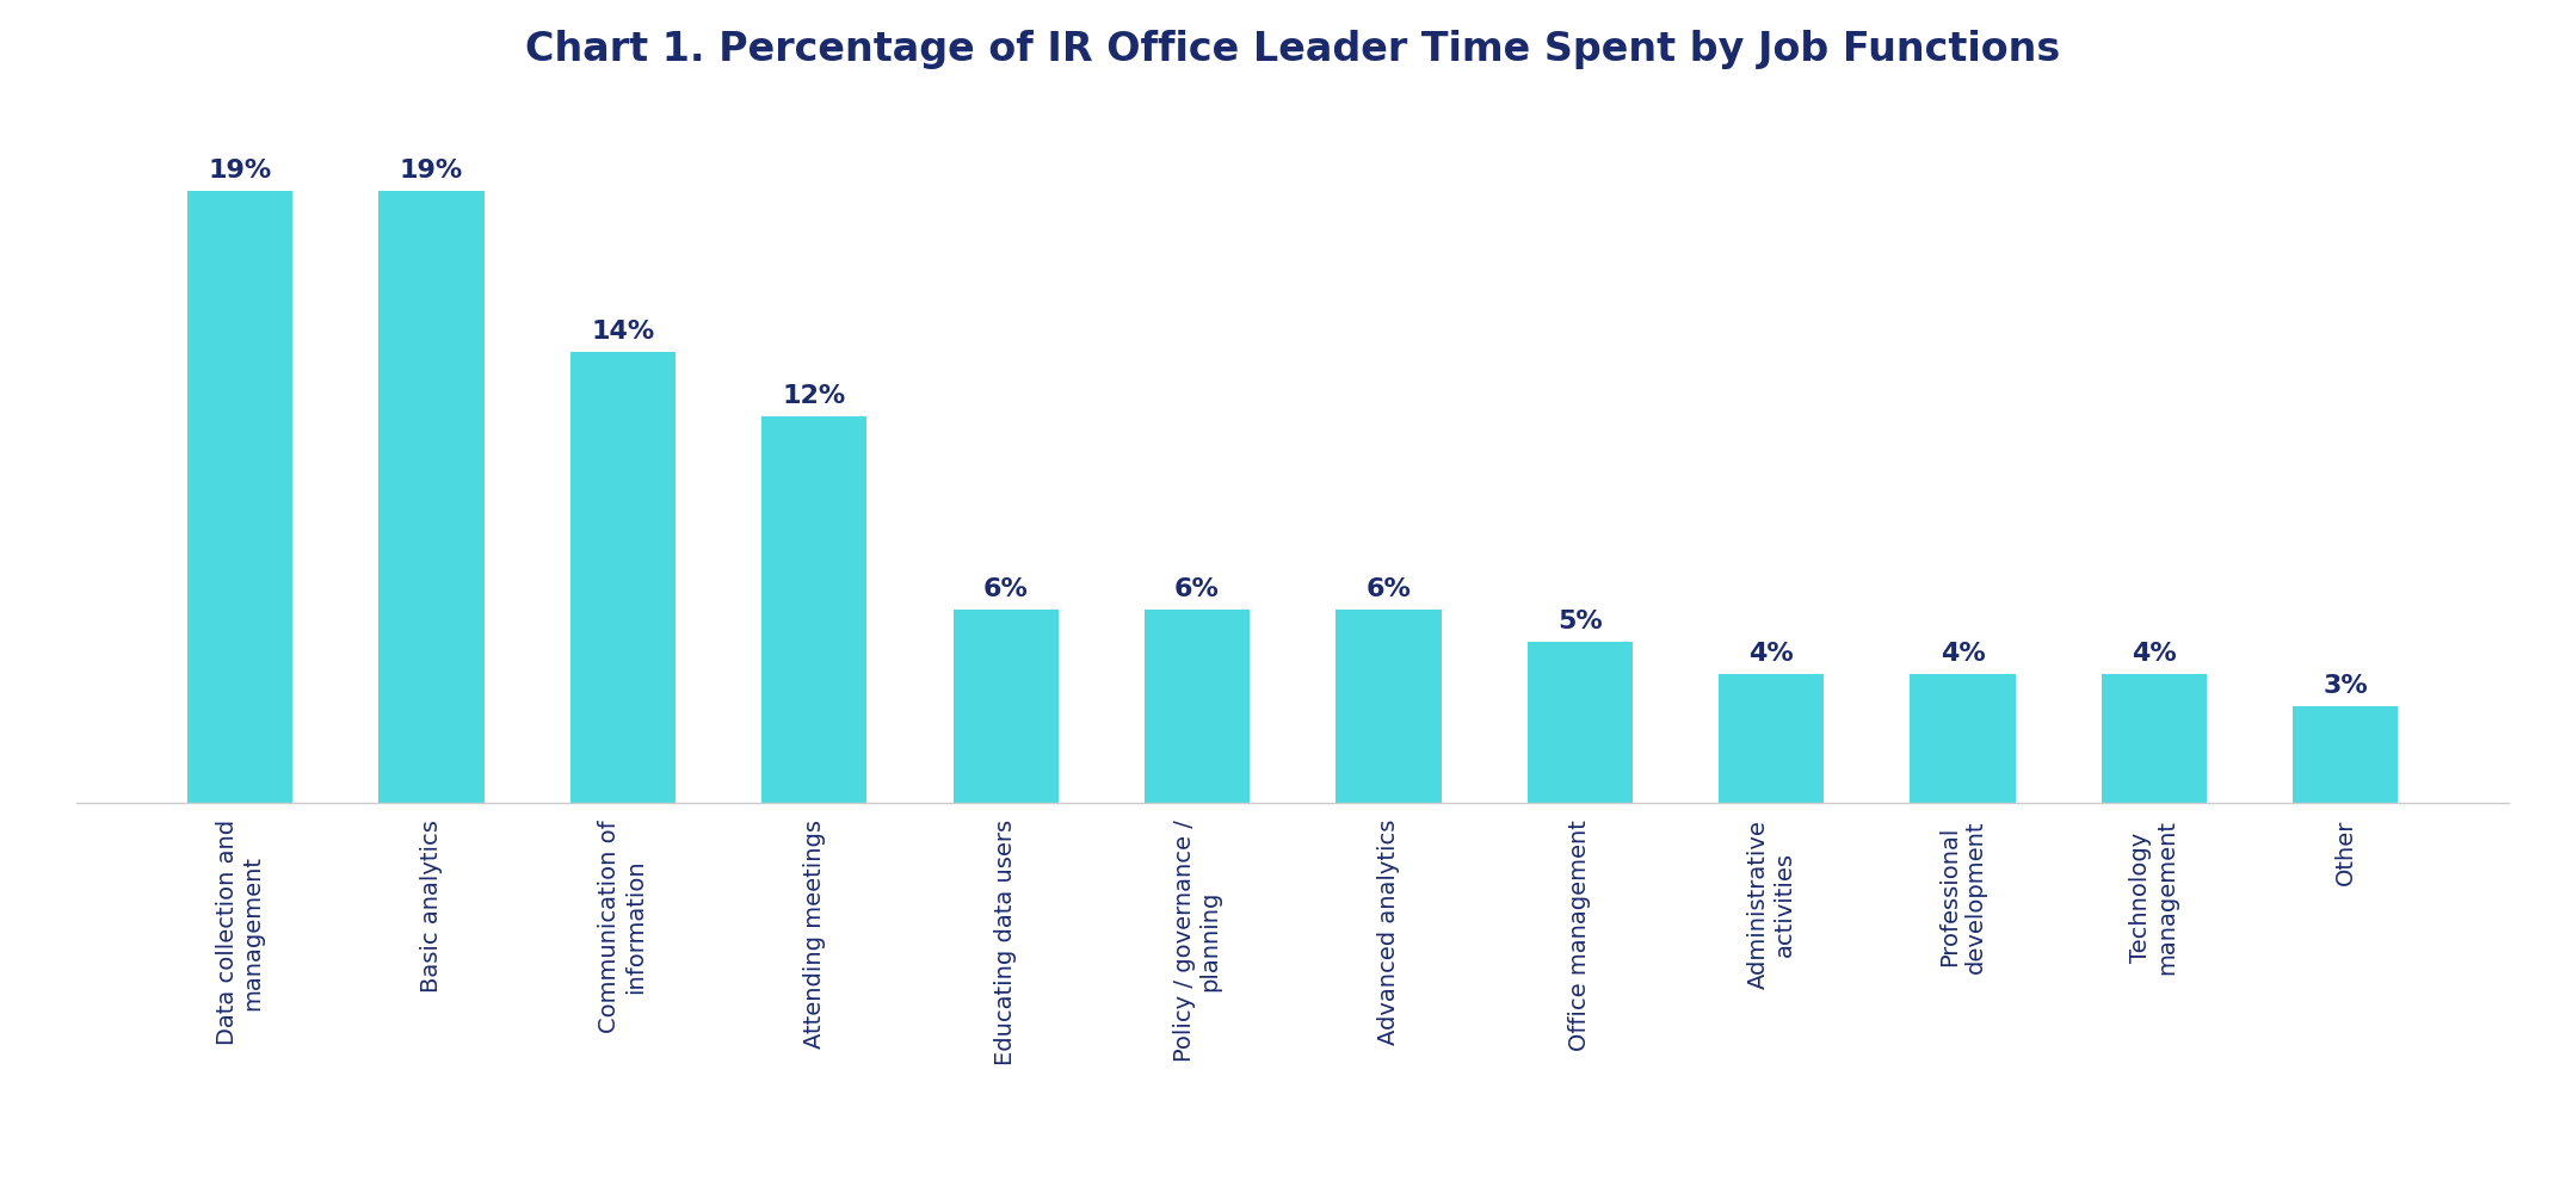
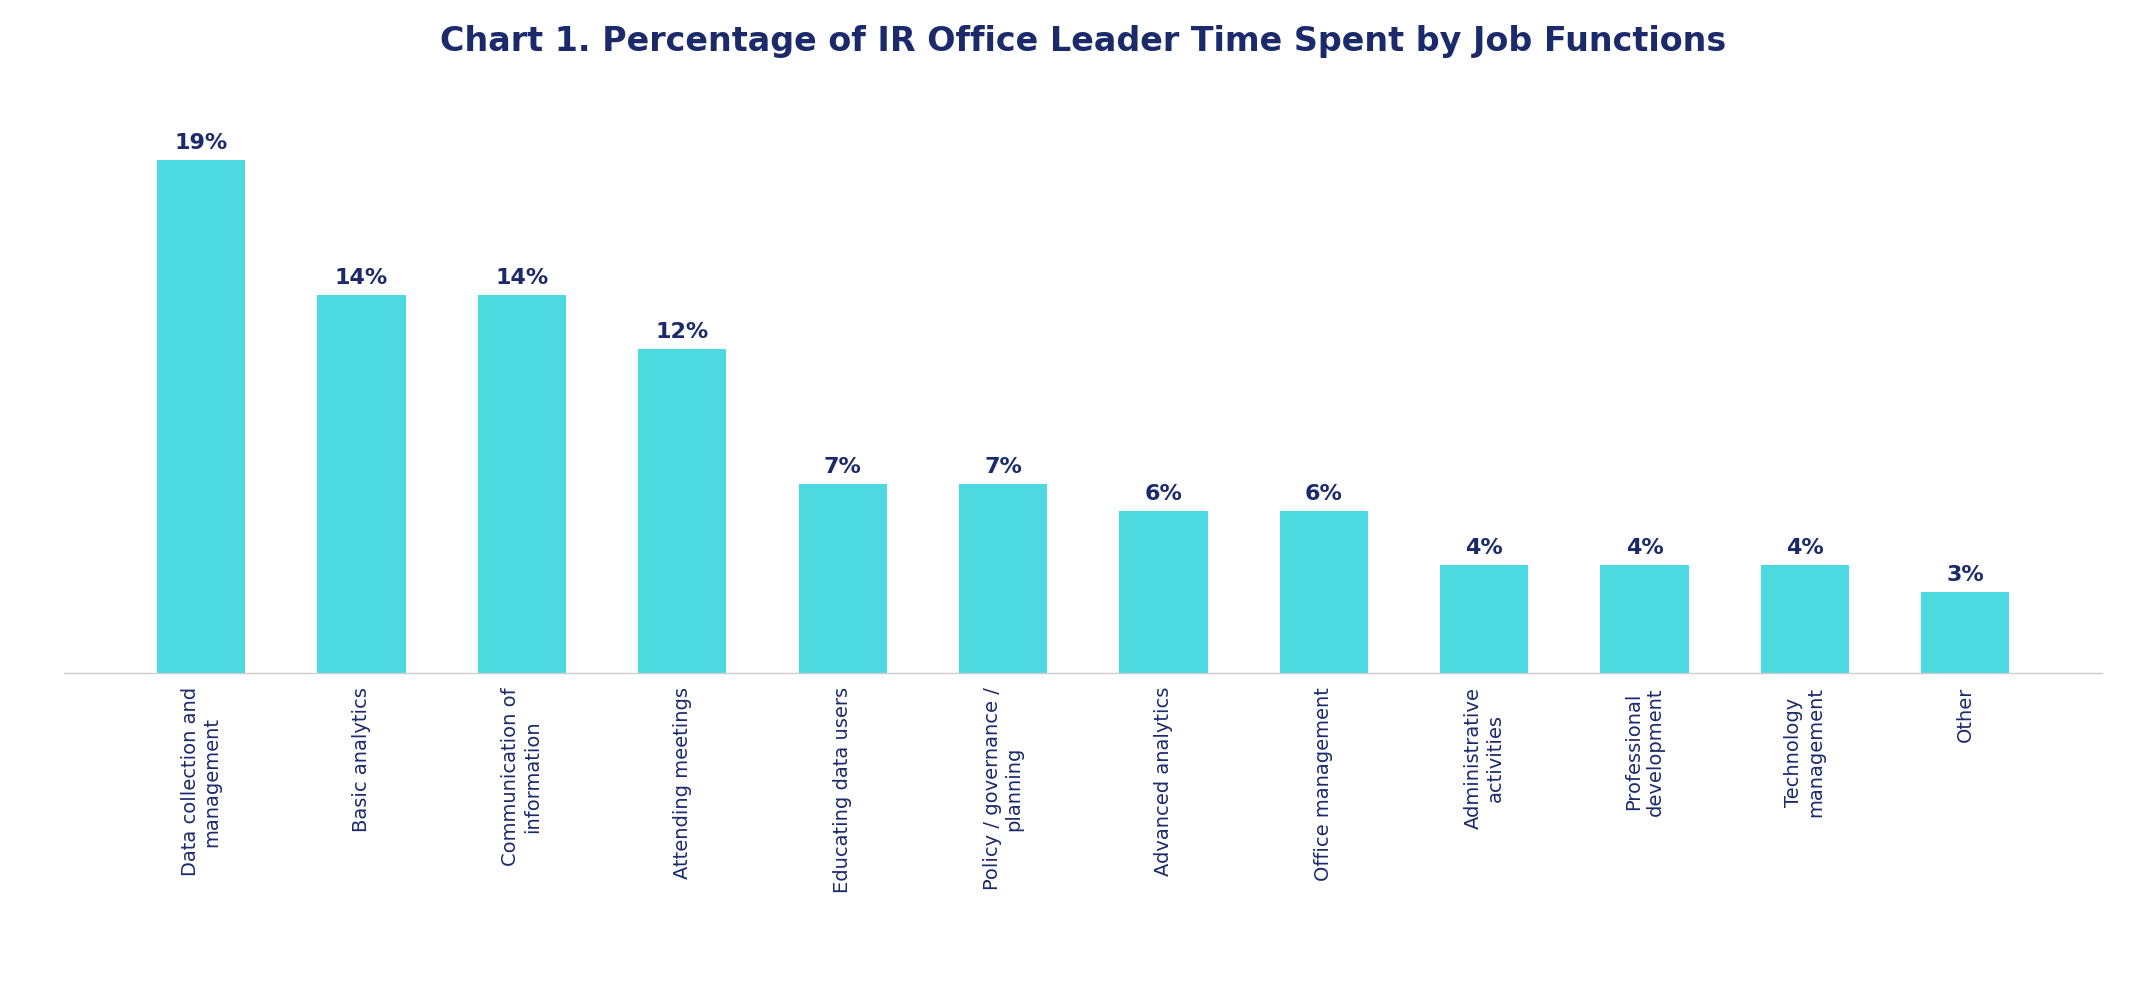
Basic analytics: 19% -> 14%
Educating data users: 6% -> 7%
Policy / governance / planning: 6% -> 7%
Office management: 5% -> 6%
